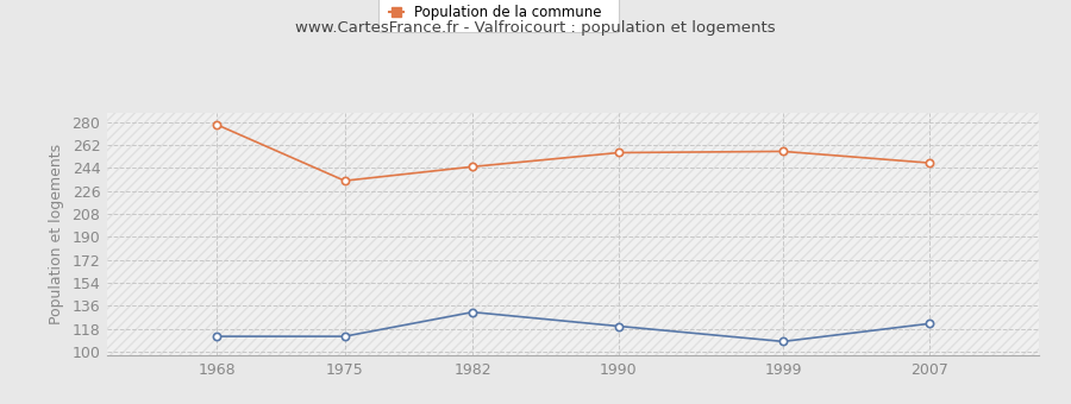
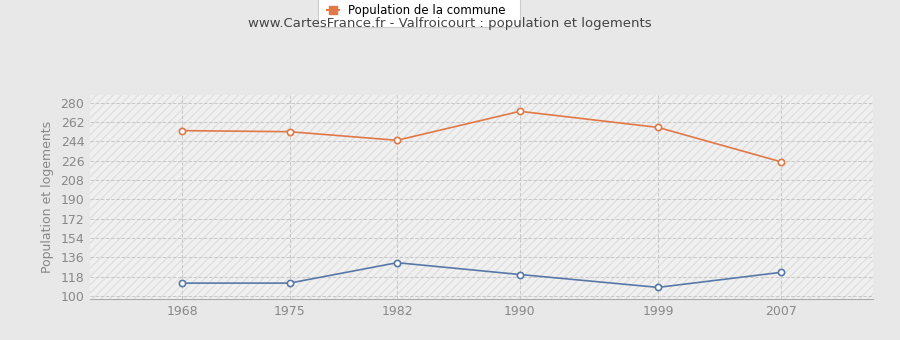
Population de la commune/1968: 278 -> 254
Population de la commune/1975: 234 -> 253
Population de la commune/1990: 256 -> 272
Population de la commune/2007: 248 -> 225
